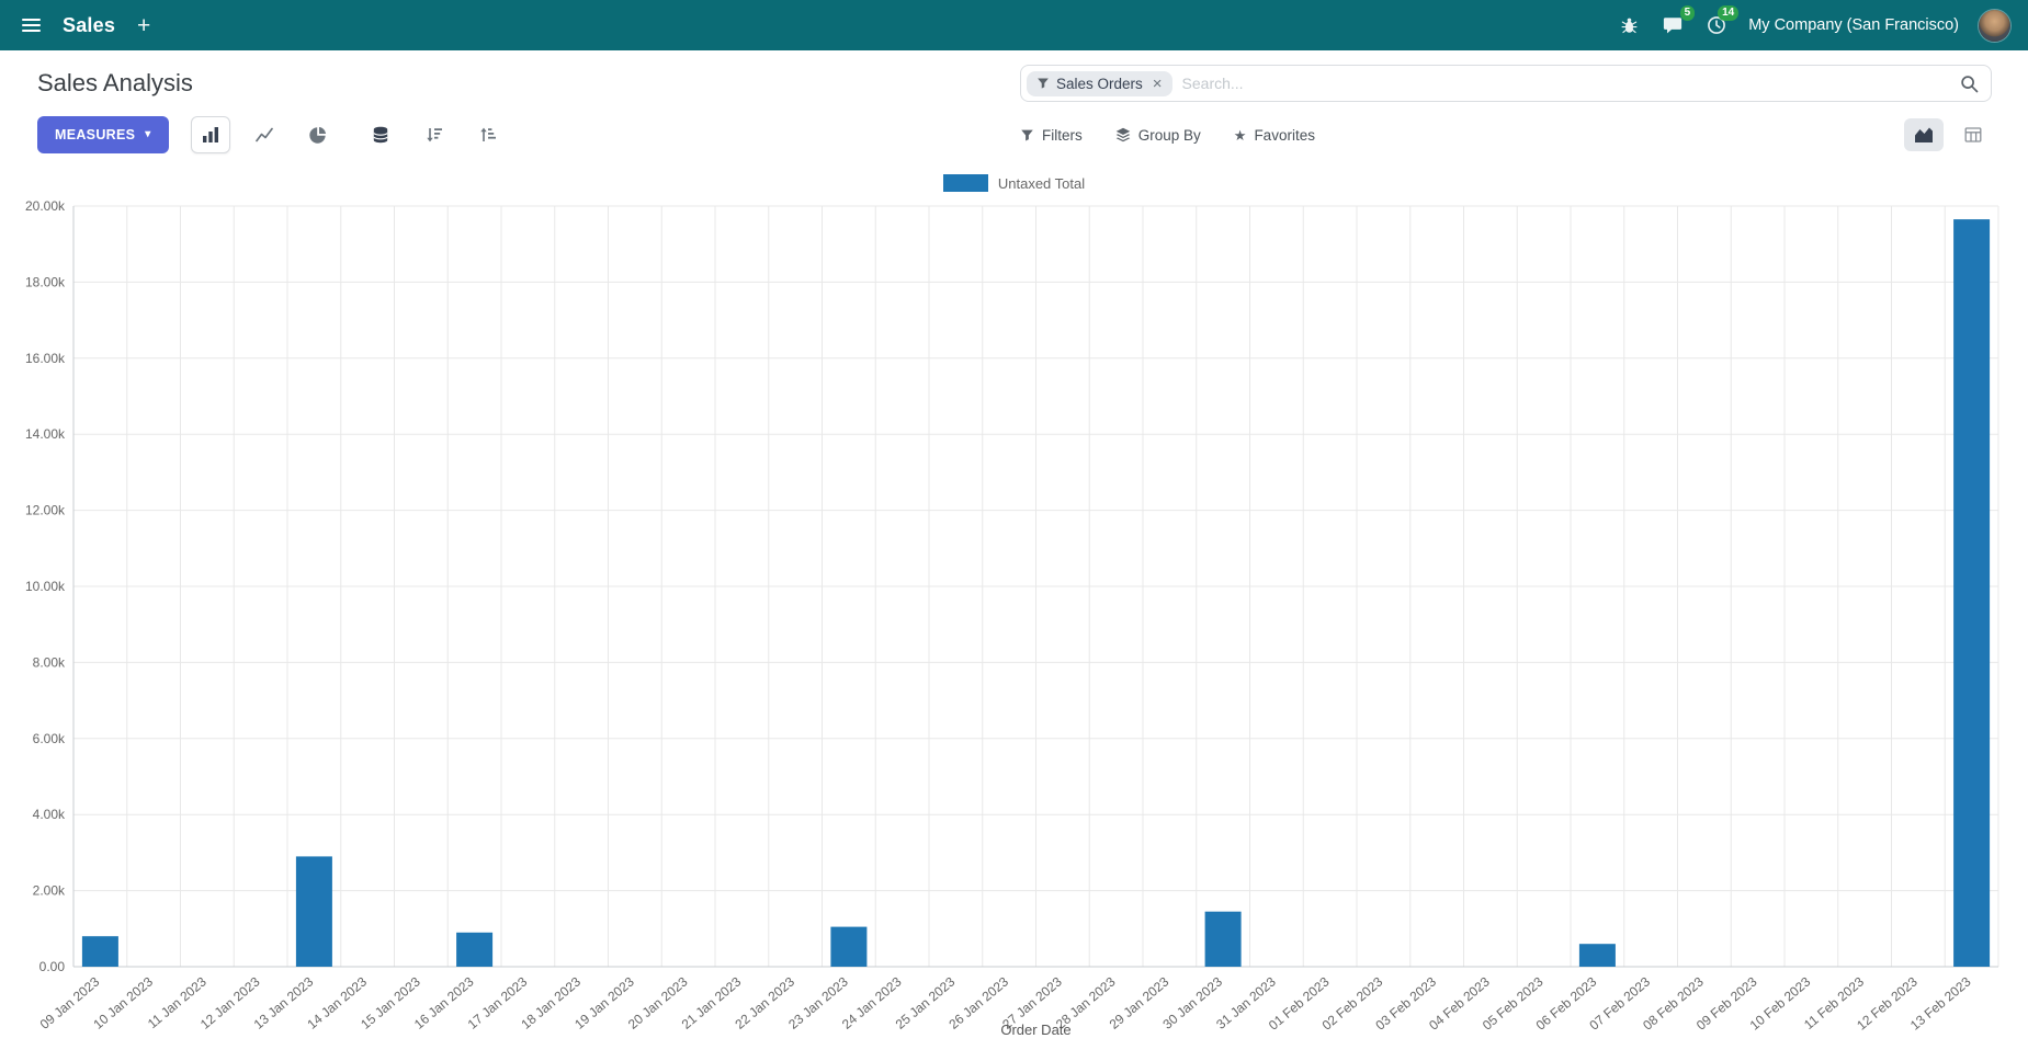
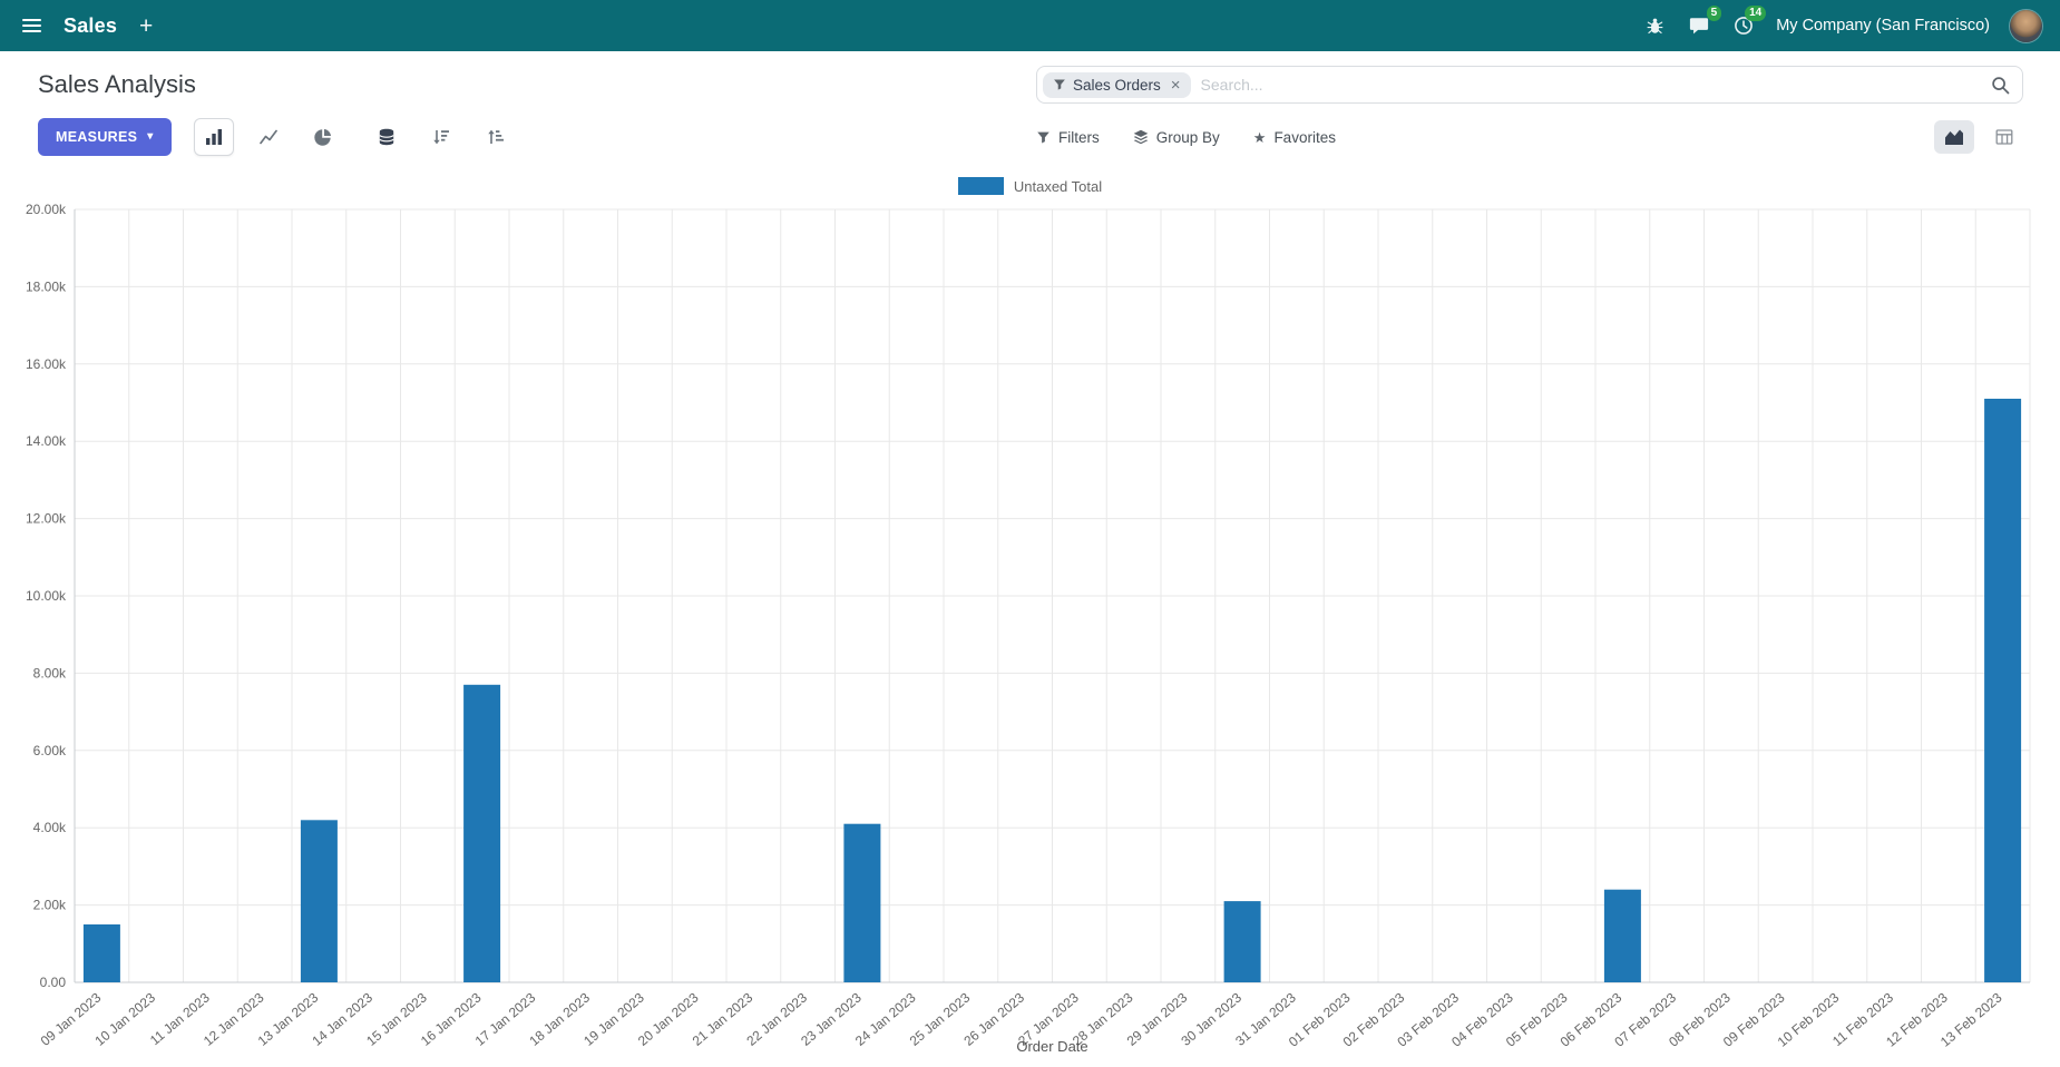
09 Jan 2023: 0.8k -> 1.5k
13 Jan 2023: 2.9k -> 4.2k
16 Jan 2023: 0.9k -> 7.7k
23 Jan 2023: 1.0k -> 4.1k
30 Jan 2023: 1.4k -> 2.1k
06 Feb 2023: 0.6k -> 2.4k
13 Feb 2023: 19.6k -> 15.1k
